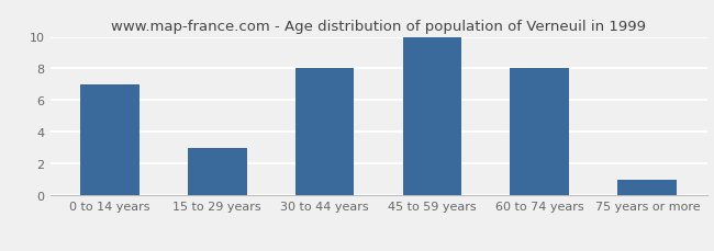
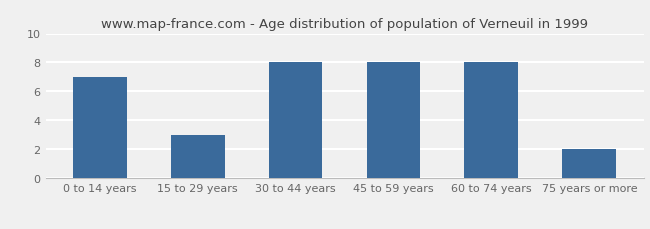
45 to 59 years: 10 -> 8
75 years or more: 1 -> 2
